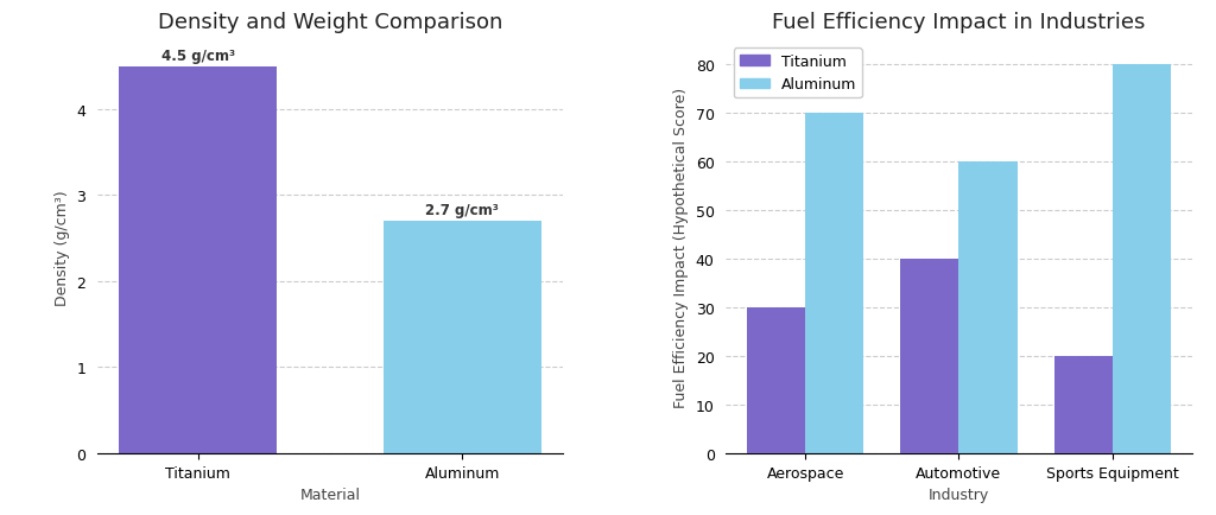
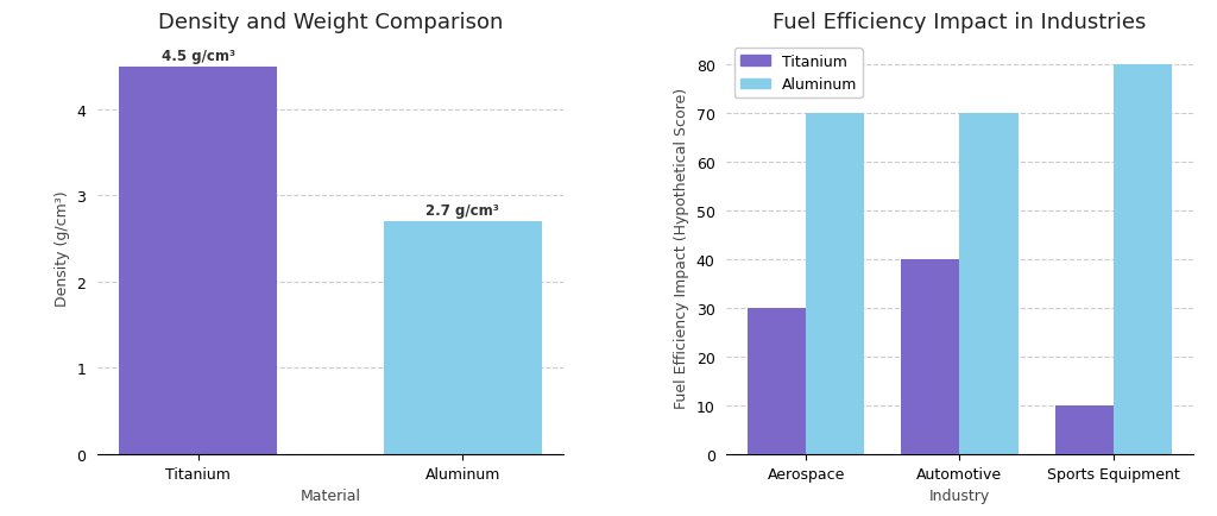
Fuel Efficiency Impact in Industries/Aluminum/Automotive: 60 -> 70
Fuel Efficiency Impact in Industries/Titanium/Sports Equipment: 20 -> 10
